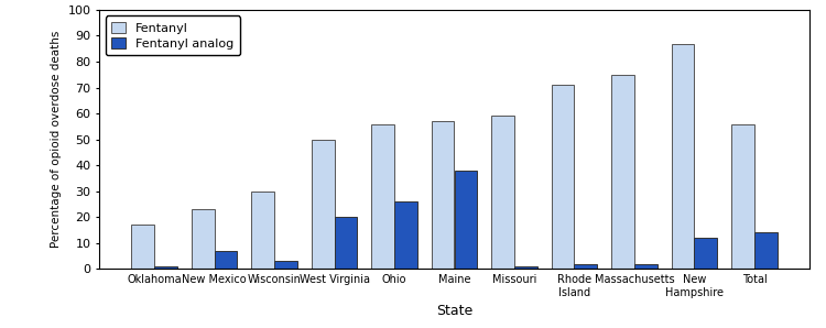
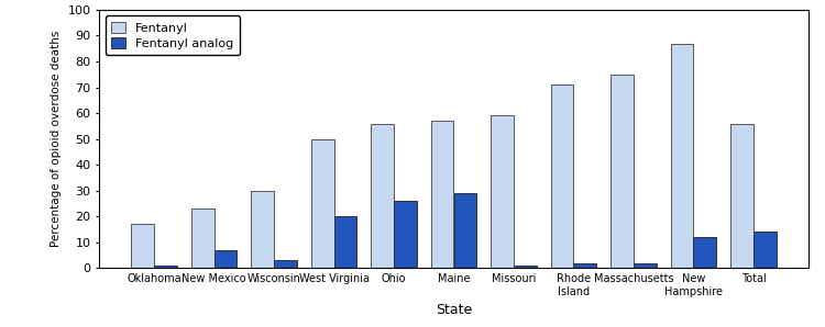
Fentanyl analog/Maine: 38 -> 29
